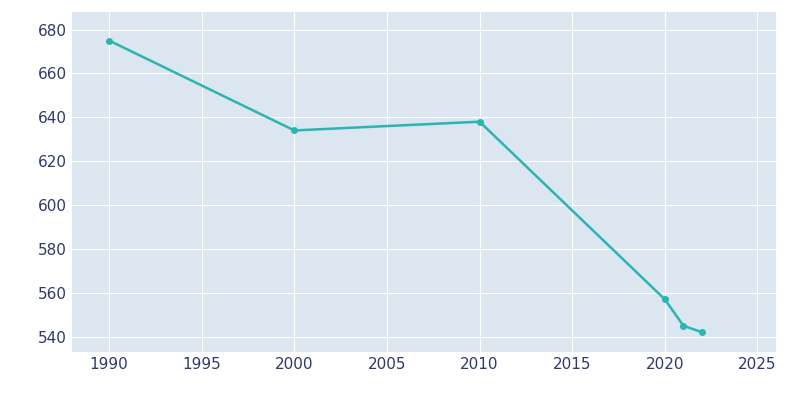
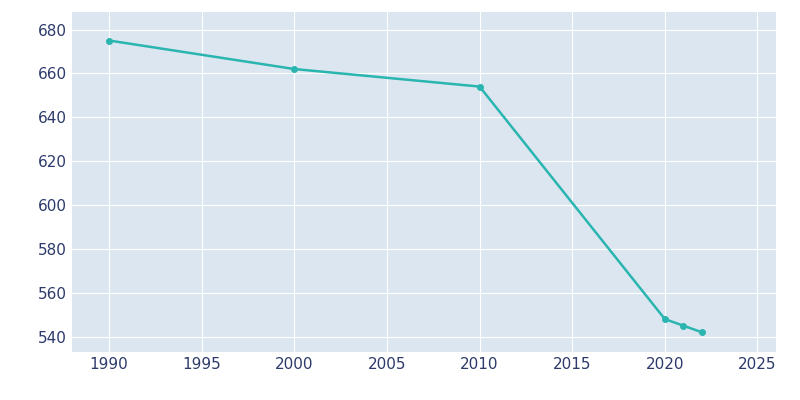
2000: 634 -> 662
2010: 638 -> 654
2020: 557 -> 548
